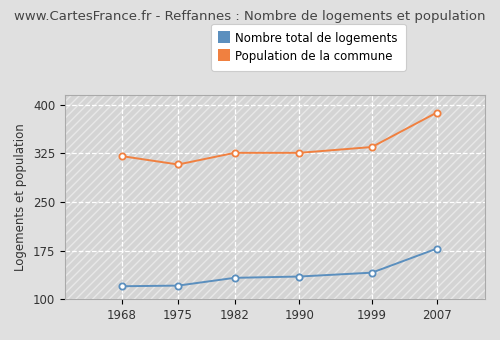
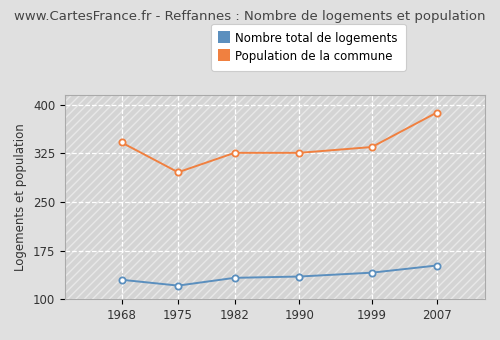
Nombre total de logements/1968: 120 -> 130
Population de la commune/1968: 321 -> 342
Population de la commune/1975: 308 -> 296
Nombre total de logements/2007: 178 -> 152
